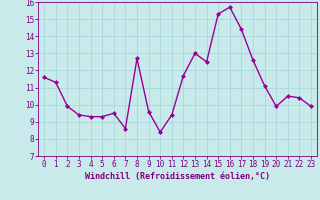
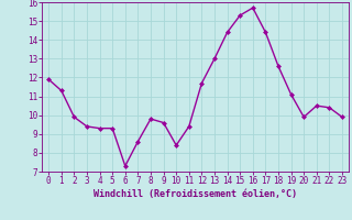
0: 11.6 -> 11.9
6: 9.5 -> 7.3
8: 12.7 -> 9.8
14: 12.5 -> 14.4
